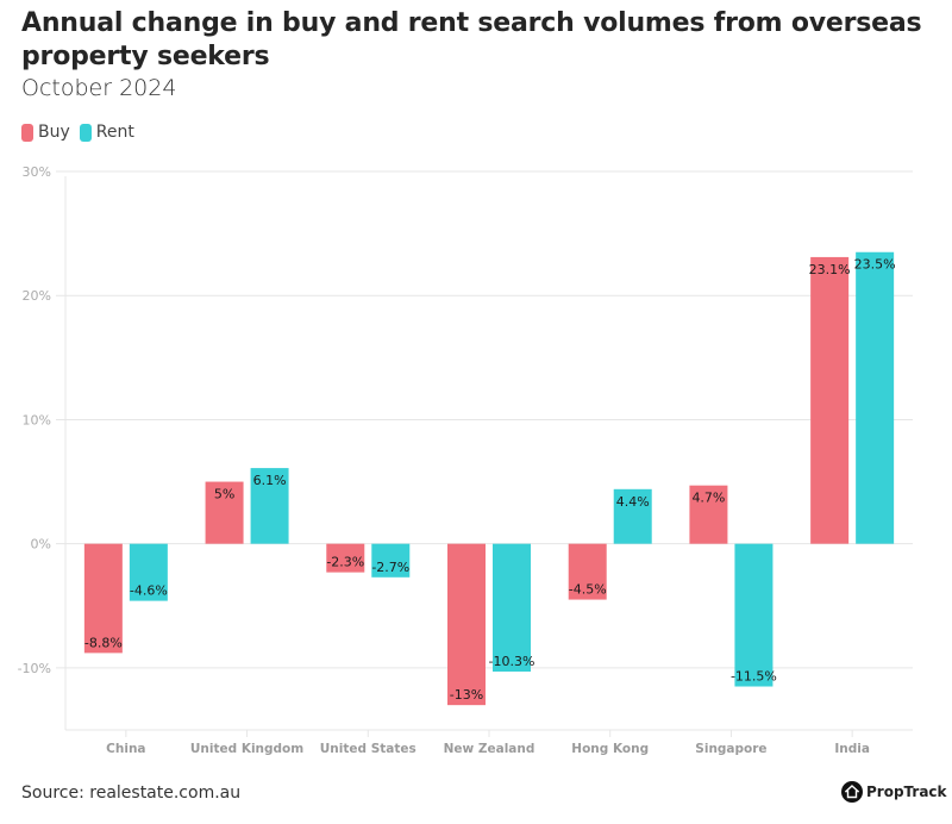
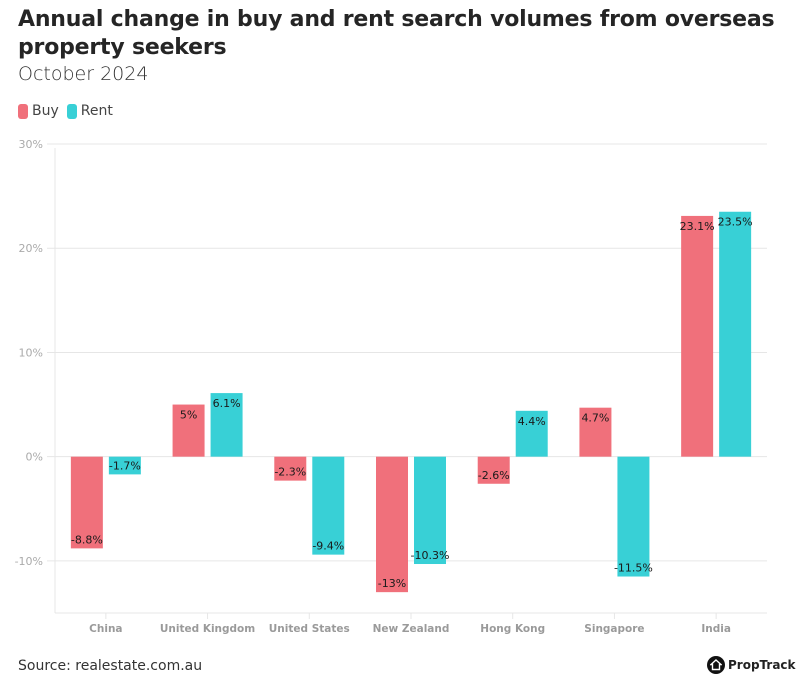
Rent/China: -4.6% -> -1.7%
Rent/United States: -2.7% -> -9.4%
Buy/Hong Kong: -4.5% -> -2.6%
